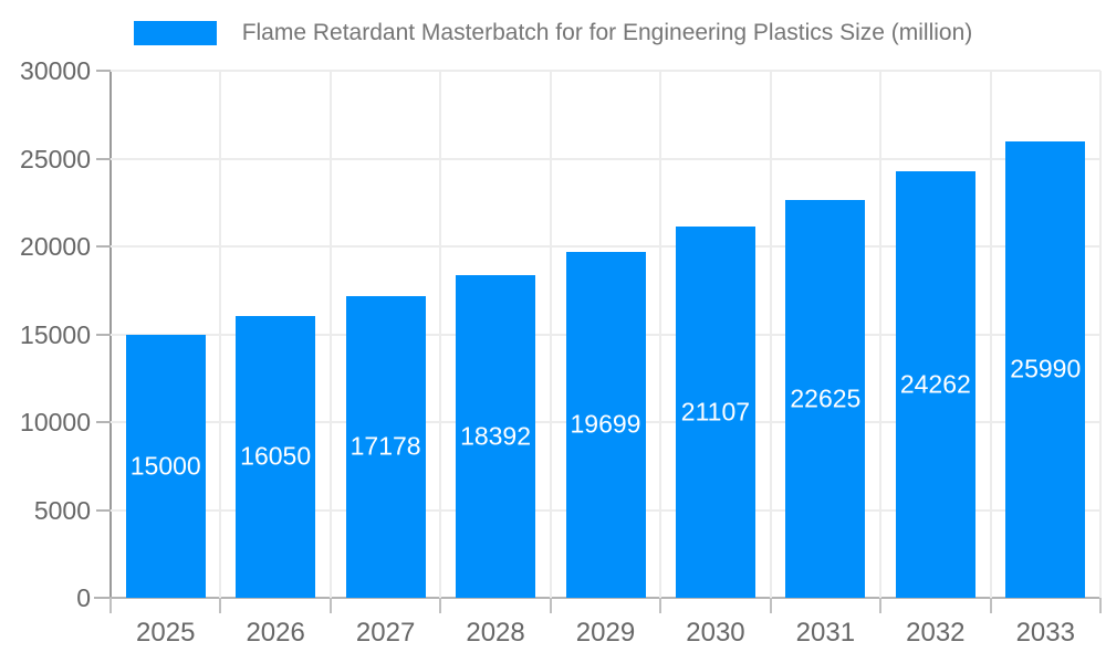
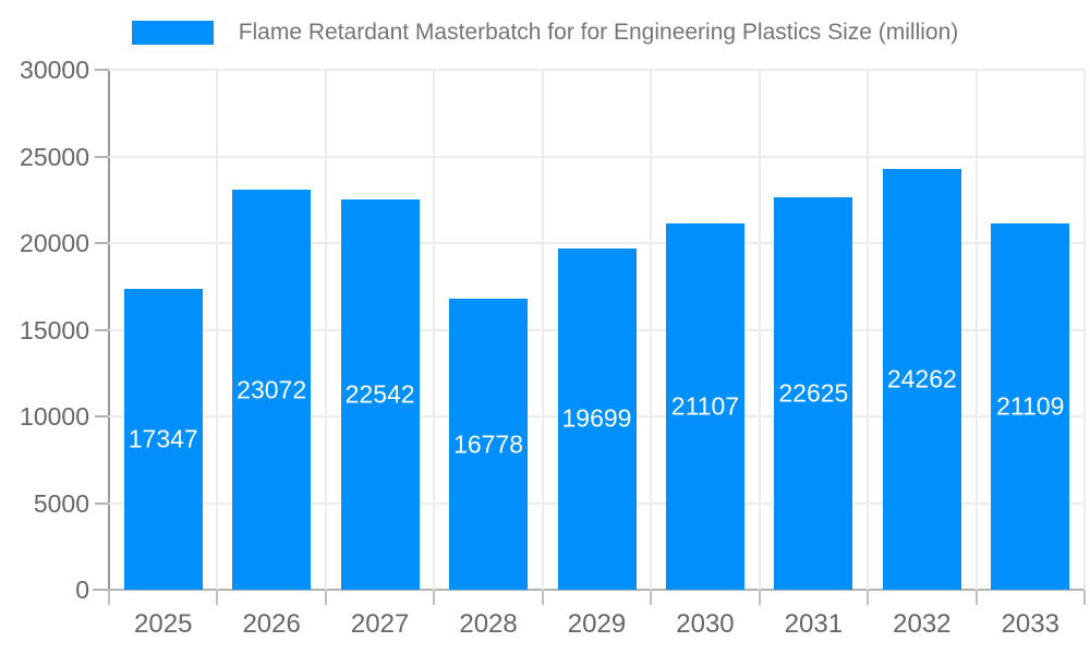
2025: 15000 -> 17347
2026: 16050 -> 23072
2027: 17178 -> 22542
2028: 18392 -> 16778
2033: 25990 -> 21109
